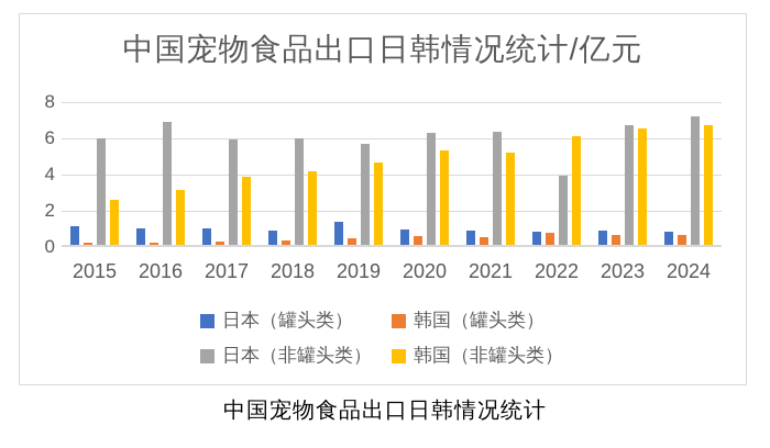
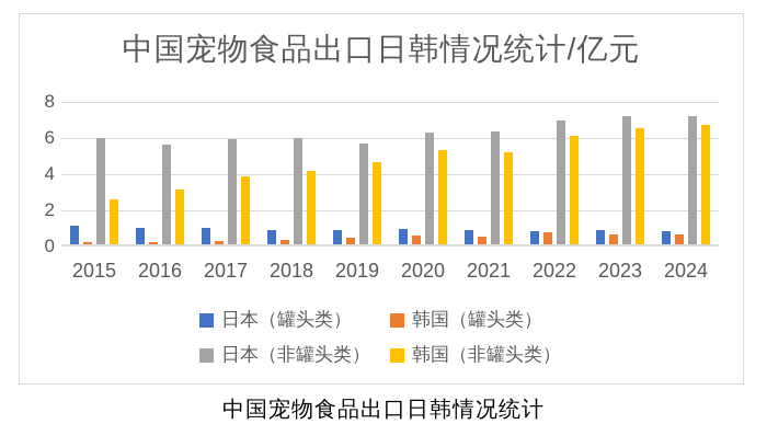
日本（非罐头类）/2016: 6.8 -> 5.5
日本（罐头类）/2019: 1.3 -> 0.8
日本（非罐头类）/2022: 3.8 -> 6.8
日本（非罐头类）/2023: 6.6 -> 7.1
